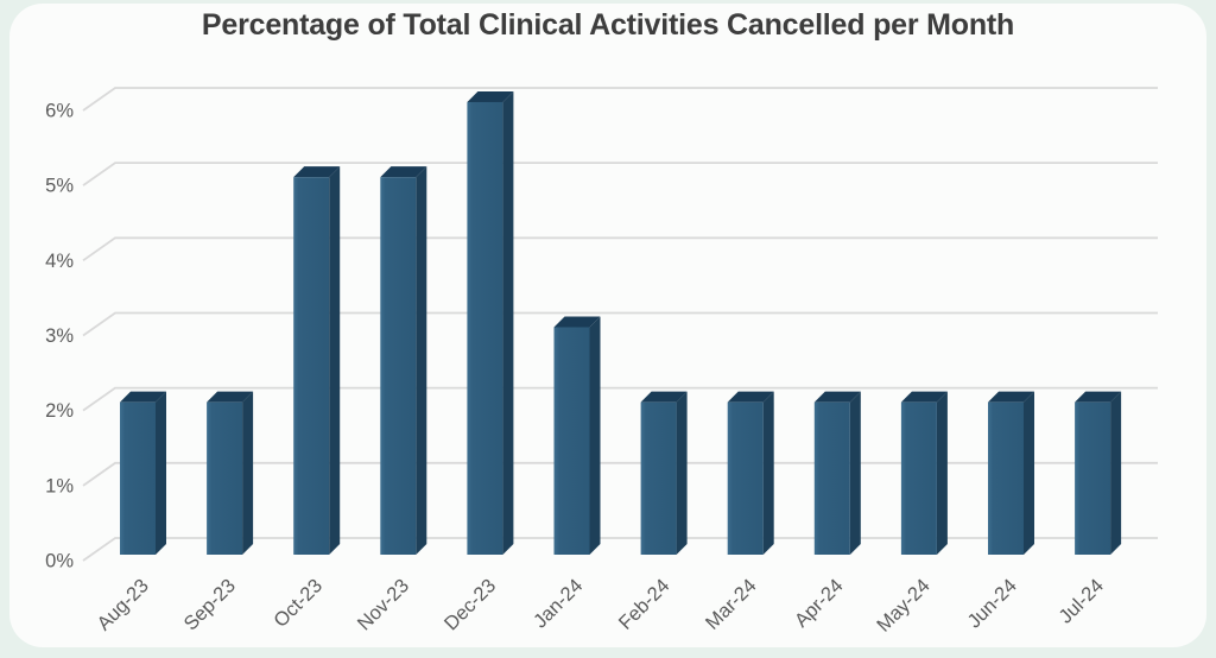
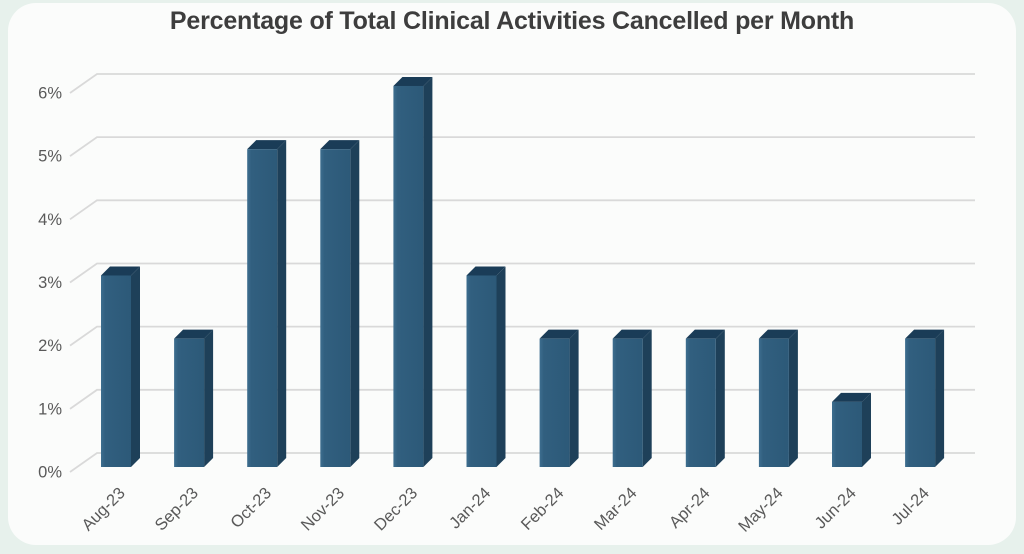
Aug-23: 2% -> 3%
Jun-24: 2% -> 1%
